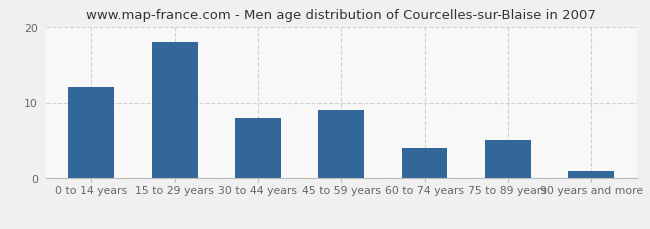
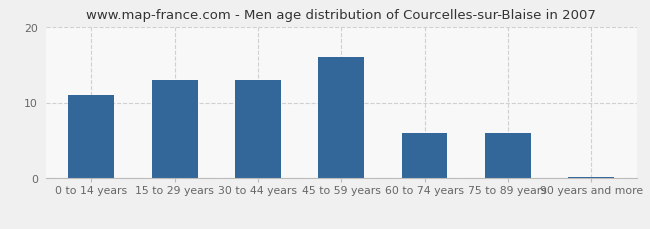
0 to 14 years: 12.0 -> 11.0
15 to 29 years: 18.0 -> 13.0
30 to 44 years: 8.0 -> 13.0
45 to 59 years: 9.0 -> 16.0
60 to 74 years: 4.0 -> 6.0
75 to 89 years: 5.0 -> 6.0
90 years and more: 1.0 -> 0.2
